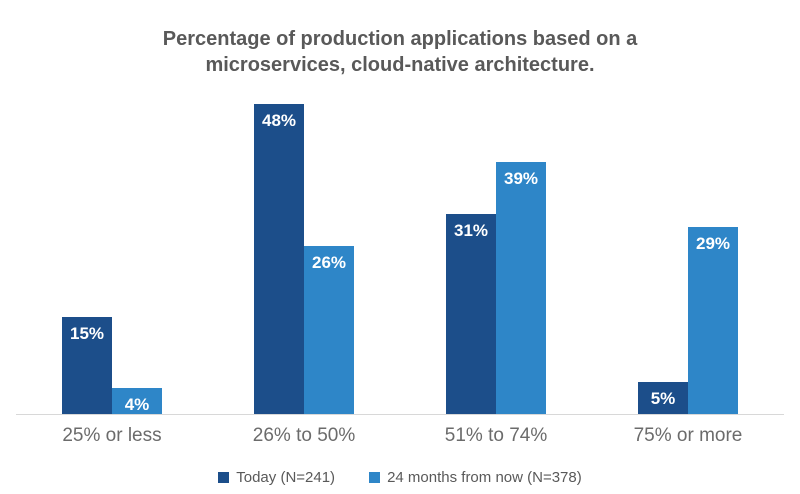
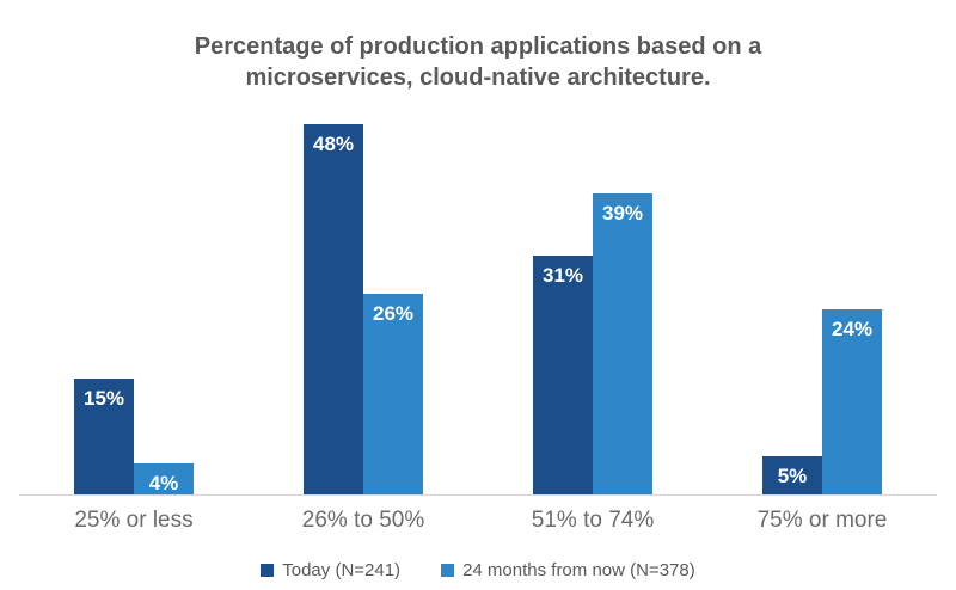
24 months from now (N=378)/75% or more: 29% -> 24%
